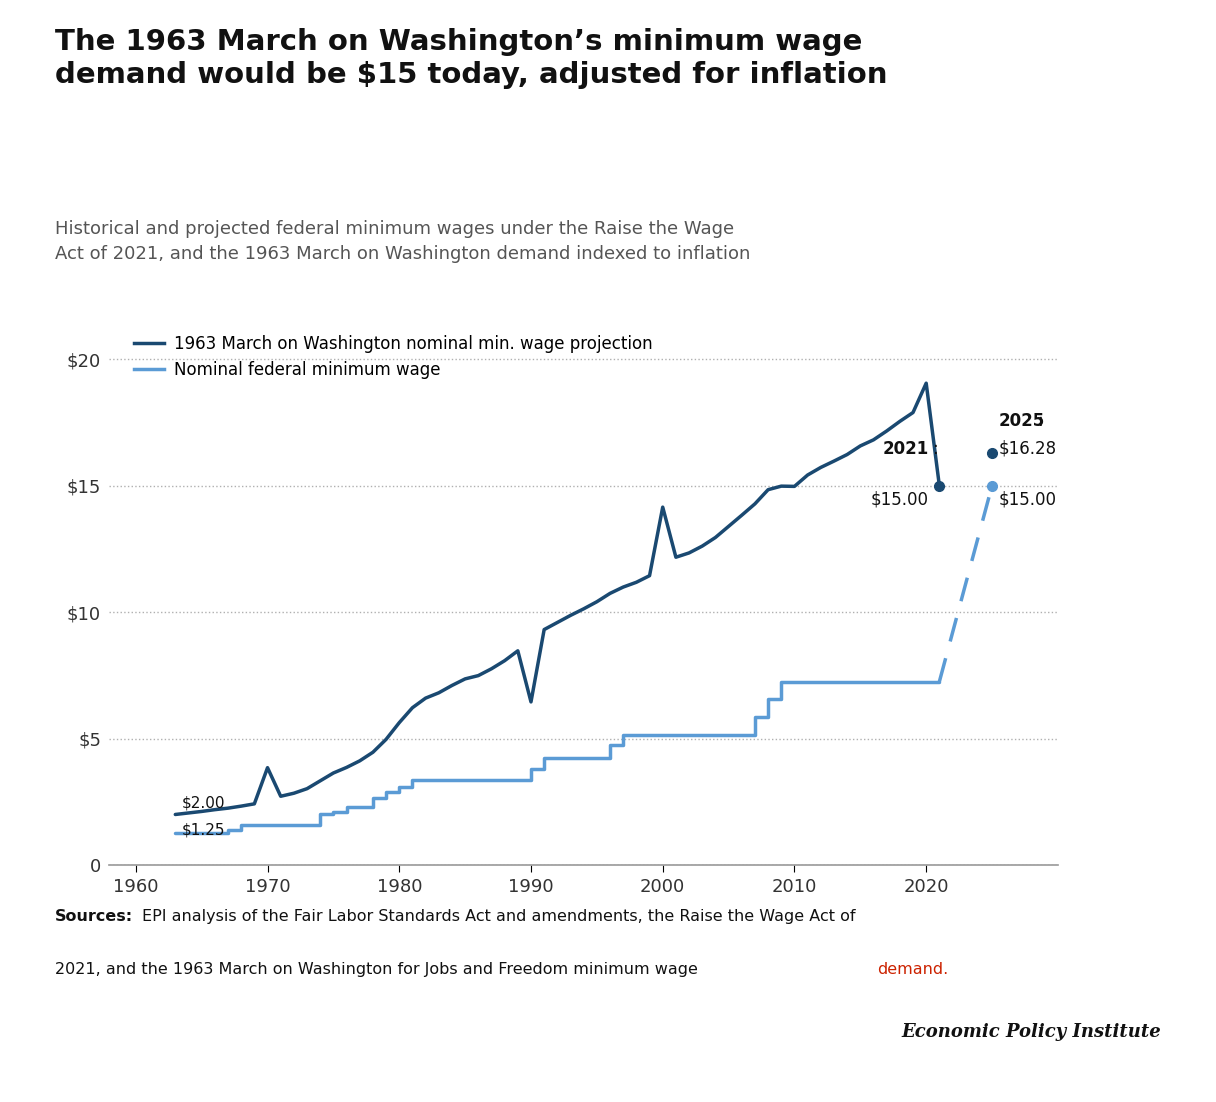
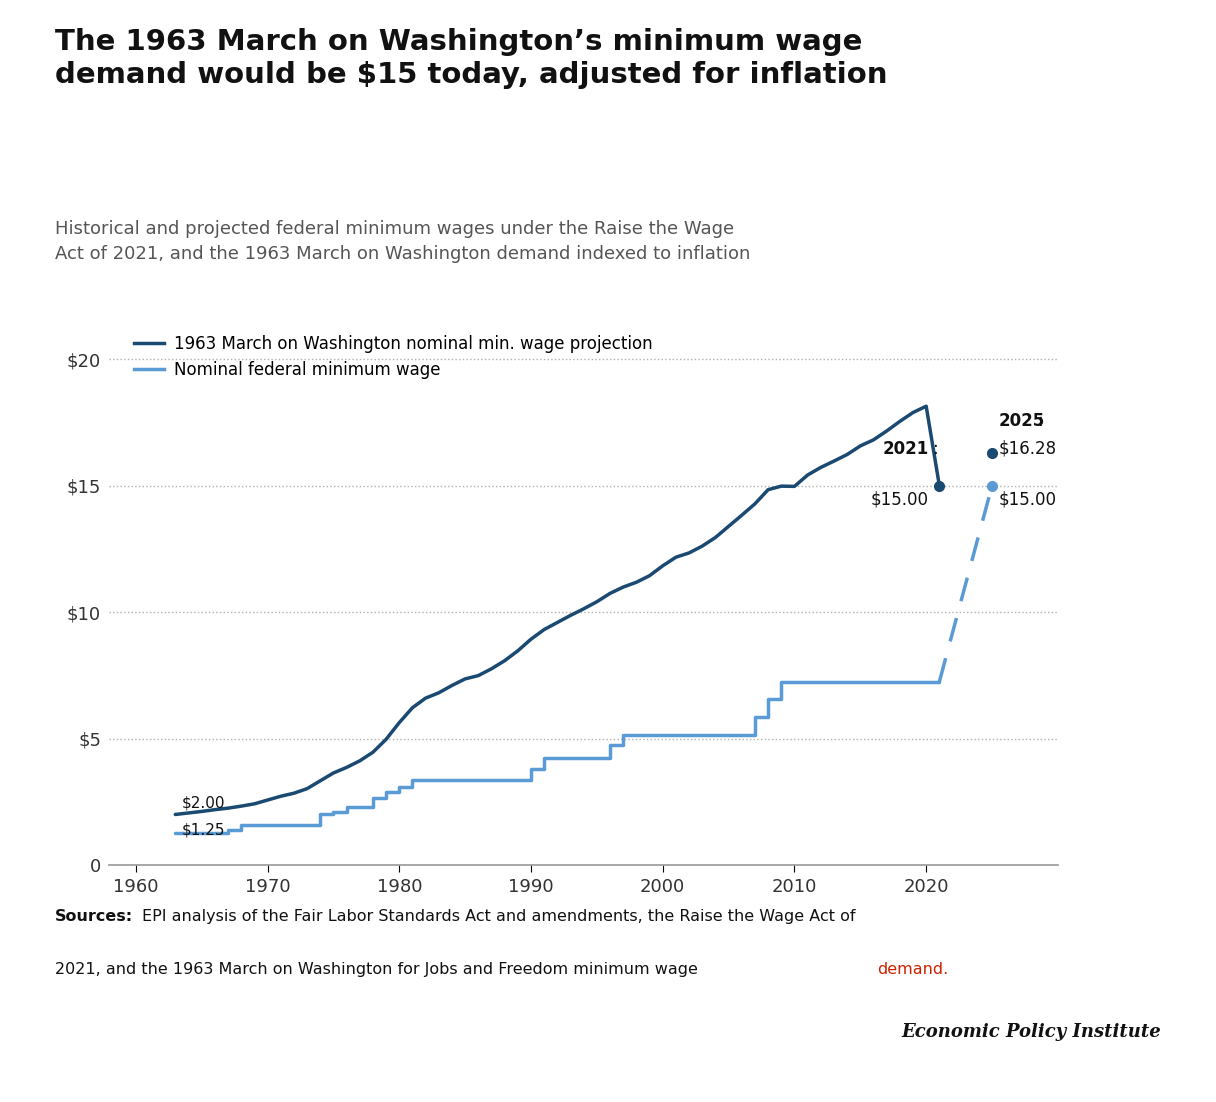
1963 March on Washington nominal min. wage projection/1970: $3.85 -> $2.57
1963 March on Washington nominal min. wage projection/1990: $6.45 -> $8.93
1963 March on Washington nominal min. wage projection/2000: $14.15 -> $11.83
1963 March on Washington nominal min. wage projection/2020: $19.05 -> $18.14
